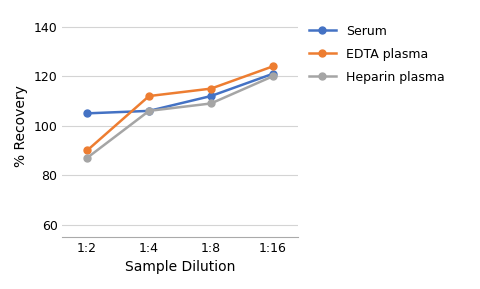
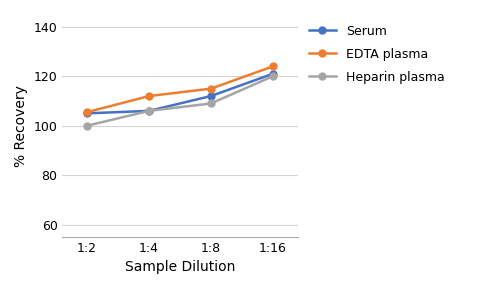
EDTA plasma/1:2: 90.0 -> 105.5
Heparin plasma/1:2: 87 -> 100
